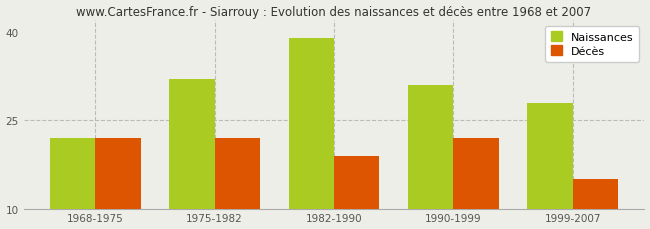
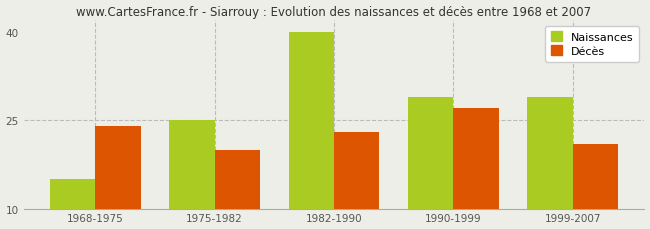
Naissances/1968-1975: 22 -> 15
Décès/1968-1975: 22 -> 24
Naissances/1975-1982: 32 -> 25
Décès/1975-1982: 22 -> 20
Naissances/1982-1990: 39 -> 40
Décès/1982-1990: 19 -> 23
Naissances/1990-1999: 31 -> 29
Décès/1990-1999: 22 -> 27
Naissances/1999-2007: 28 -> 29
Décès/1999-2007: 15 -> 21
